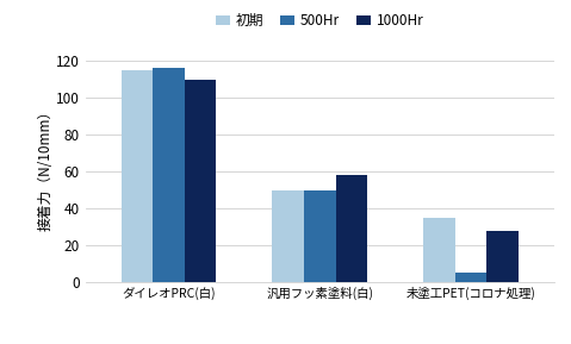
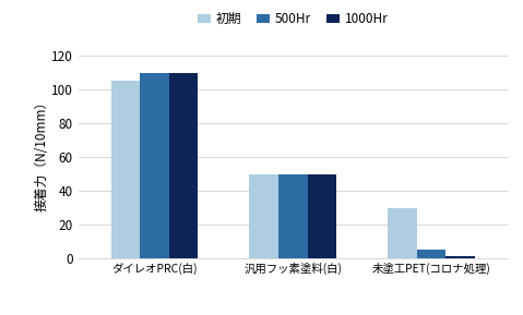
初期/ダイレオPRC(白): 115 -> 105
500Hr/ダイレオPRC(白): 116 -> 110
1000Hr/汎用フッ素塗料(白): 58 -> 50
初期/未塗工PET(コロナ処理): 35 -> 30
1000Hr/未塗工PET(コロナ処理): 28 -> 2
